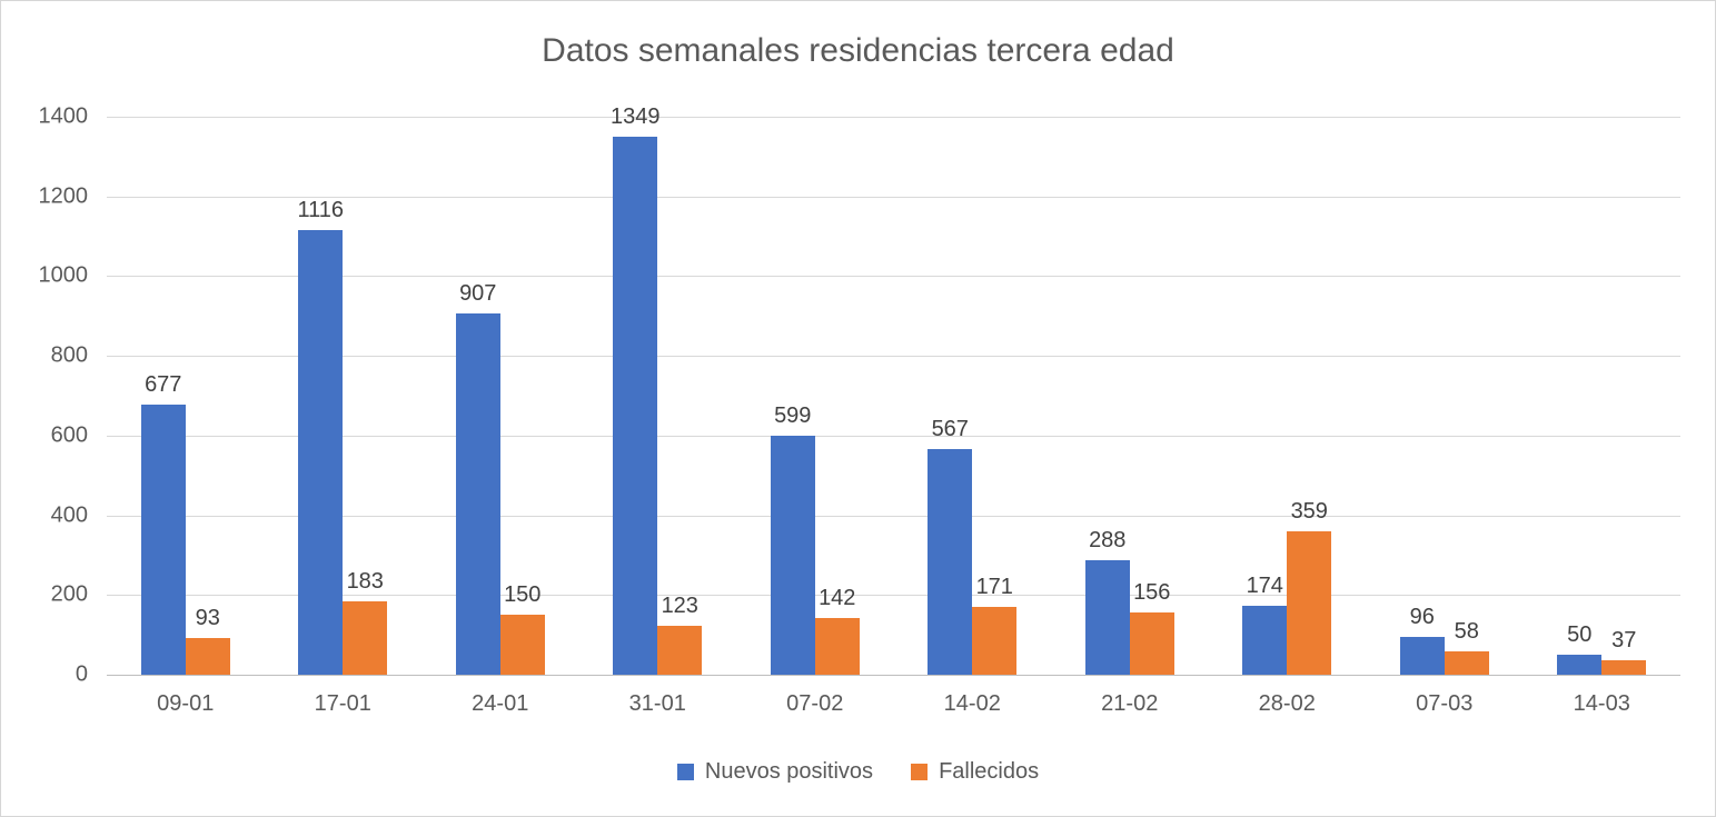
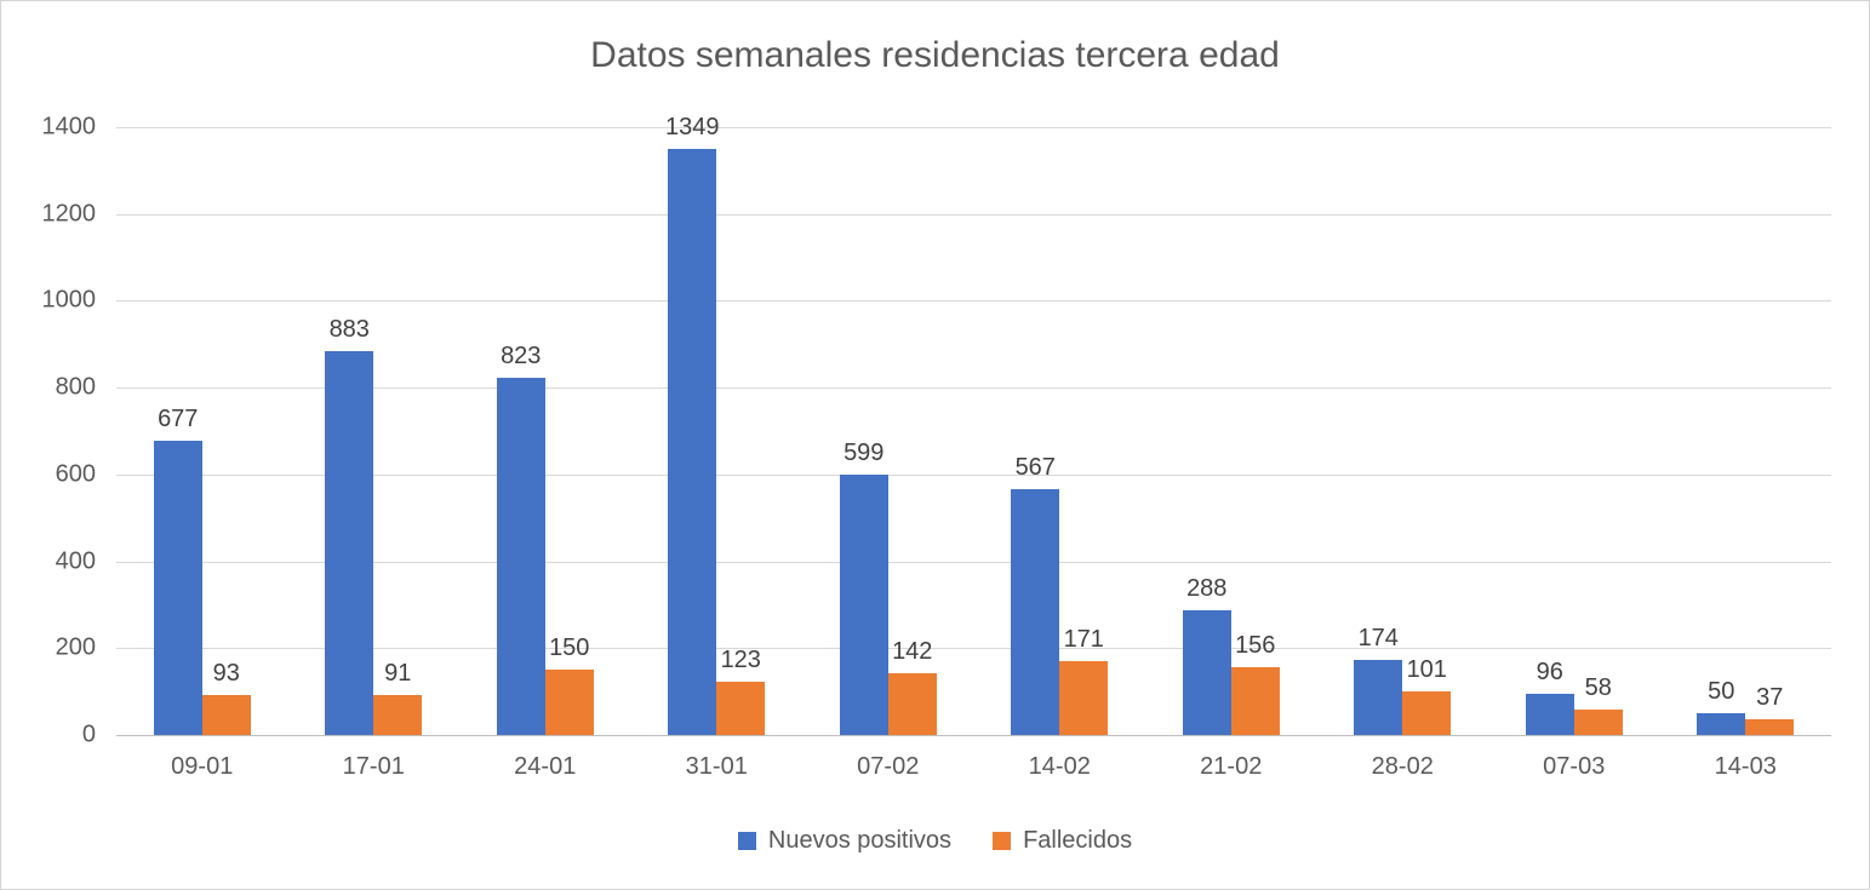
Nuevos positivos/17-01: 1116 -> 883
Fallecidos/17-01: 183 -> 91
Nuevos positivos/24-01: 907 -> 823
Fallecidos/28-02: 359 -> 101
